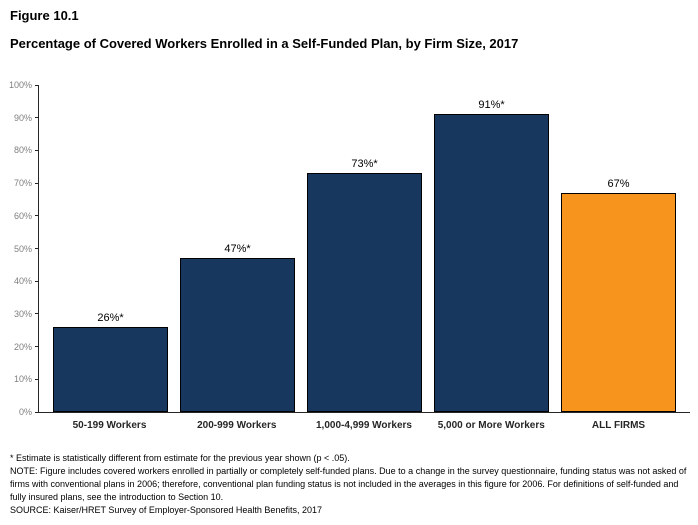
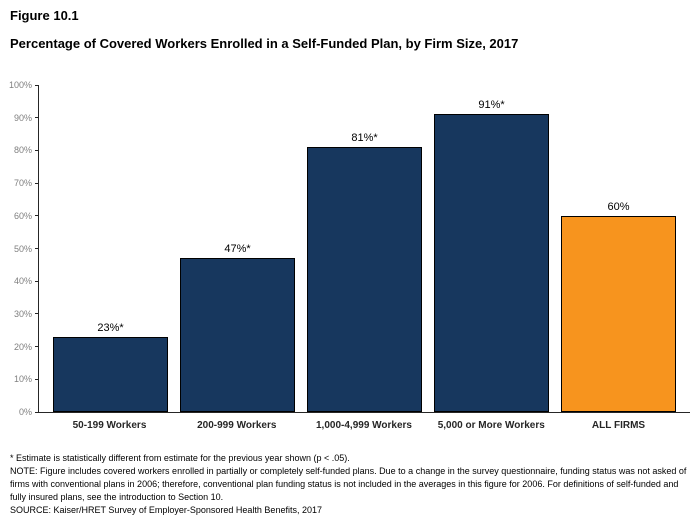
50-199 Workers: 26 -> 23
1,000-4,999 Workers: 73 -> 81
ALL FIRMS: 67% -> 60%
